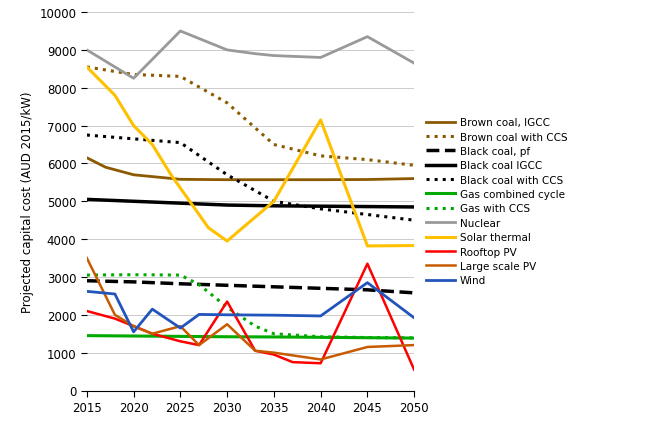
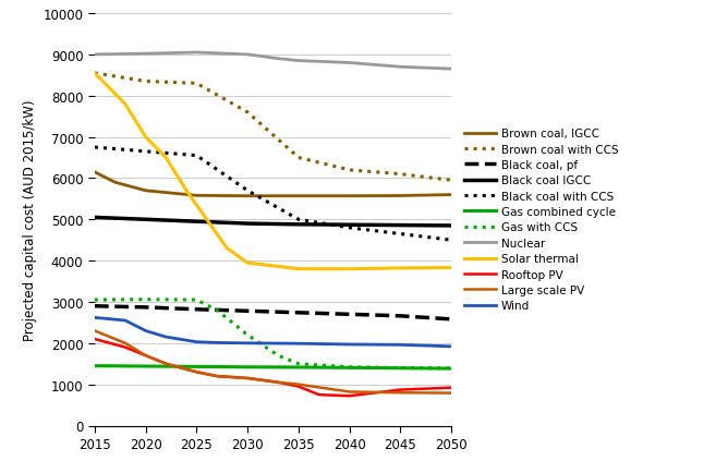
Large scale PV/2015: 3500 -> 2300
Nuclear/2020: 8250 -> 9020
Wind/2020: 1550 -> 2300
Nuclear/2025: 9500 -> 9050
Large scale PV/2025: 1700 -> 1300
Wind/2025: 1650 -> 2030
Rooftop PV/2030: 2350 -> 1150
Large scale PV/2030: 1750 -> 1150
Solar thermal/2035: 5000 -> 3800
Solar thermal/2040: 7150 -> 3800
Nuclear/2045: 9350 -> 8700
Rooftop PV/2045: 3350 -> 870
Large scale PV/2045: 1150 -> 800
Wind/2045: 2850 -> 1960
Rooftop PV/2050: 550 -> 920
Large scale PV/2050: 1200 -> 790
